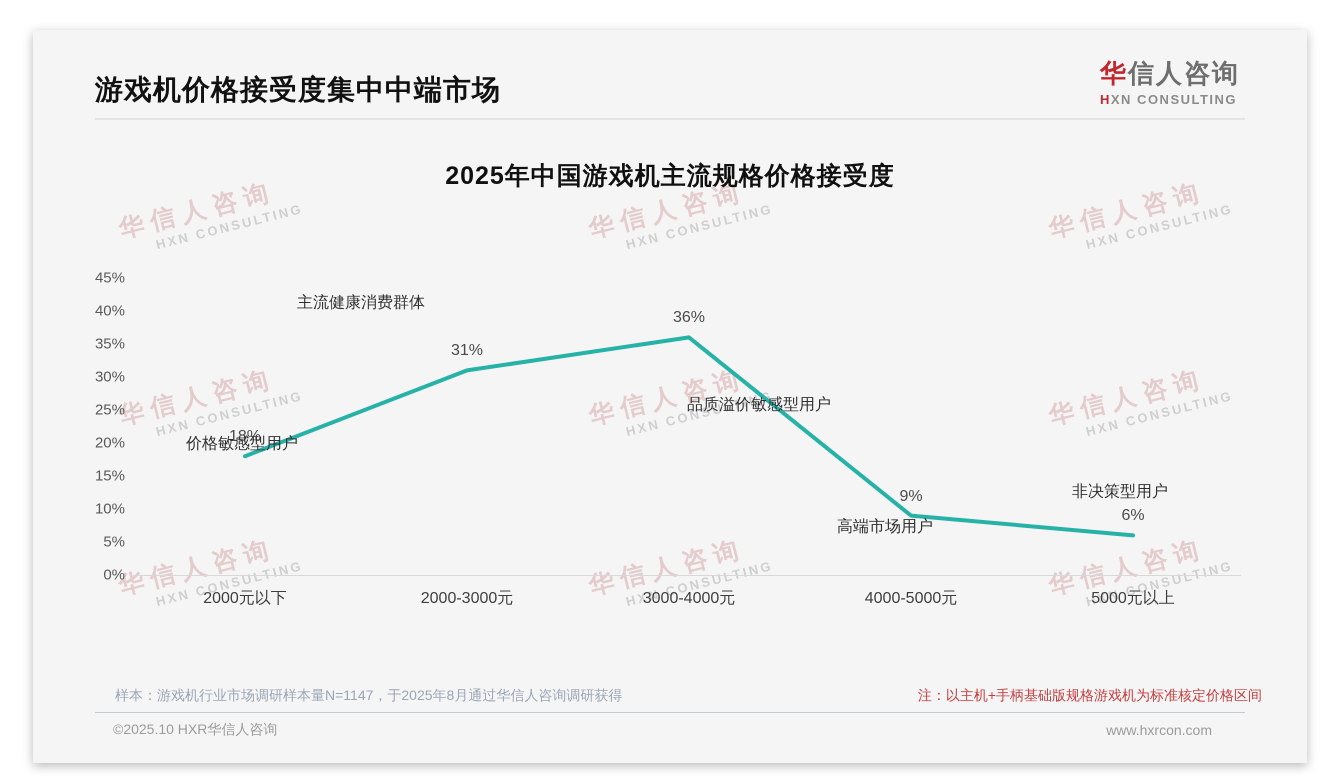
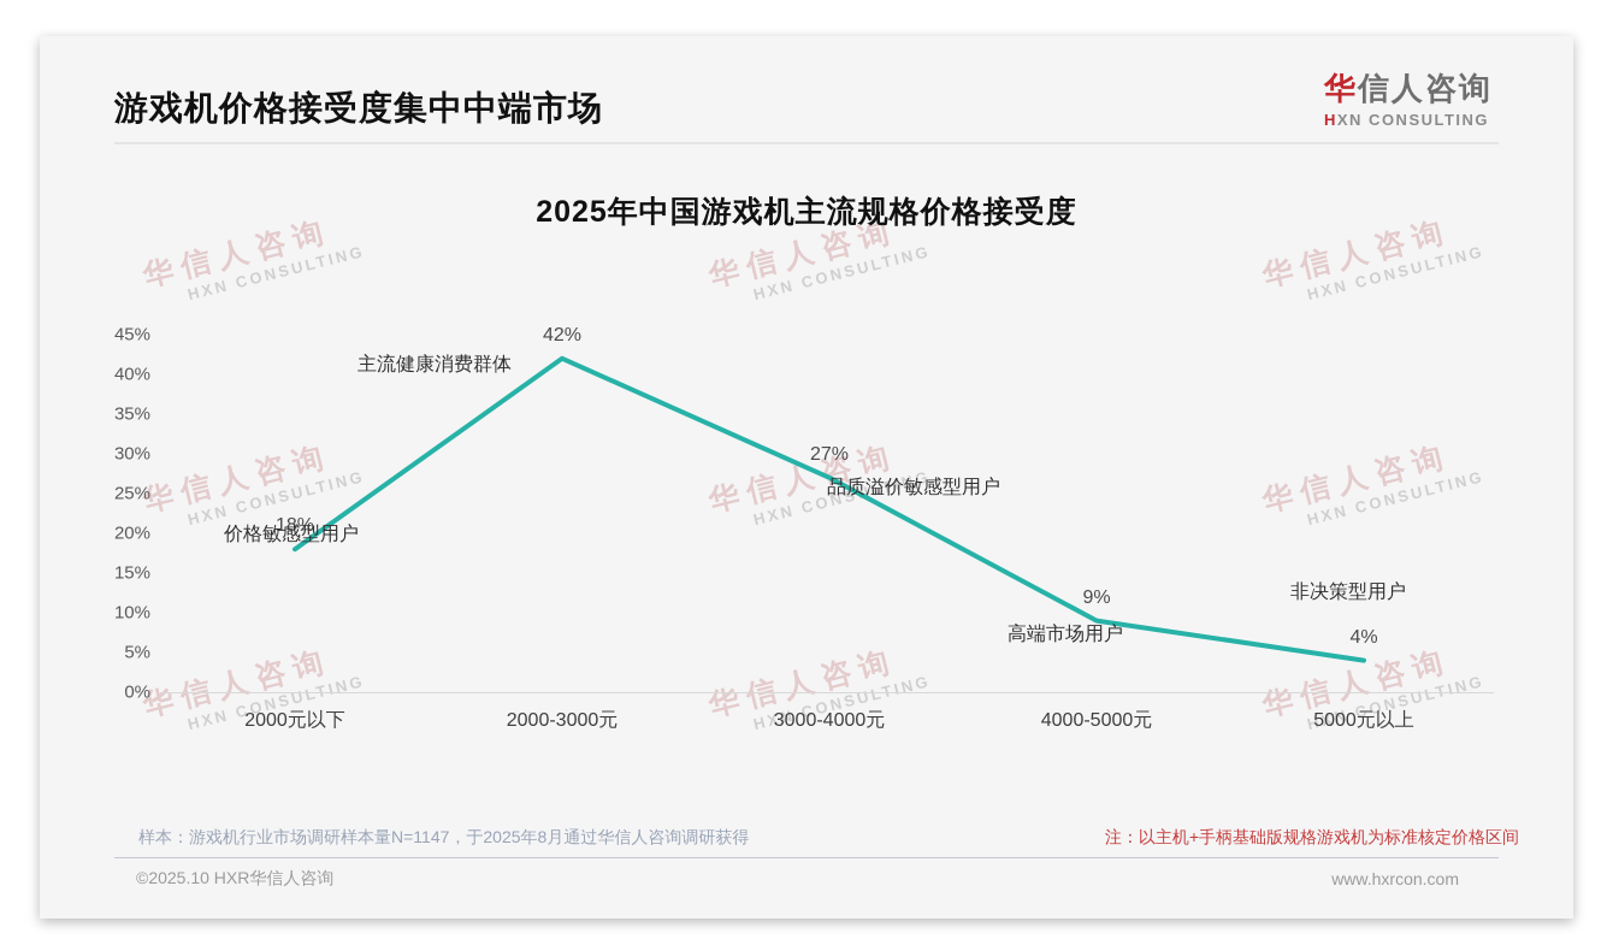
2000-3000元: 31% -> 42%
3000-4000元: 36% -> 27%
5000元以上: 6% -> 4%
